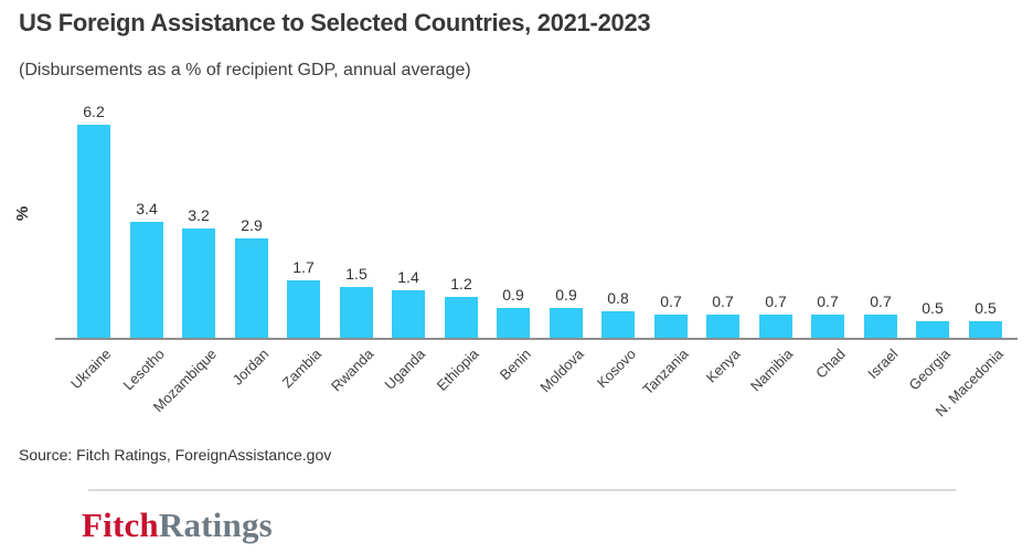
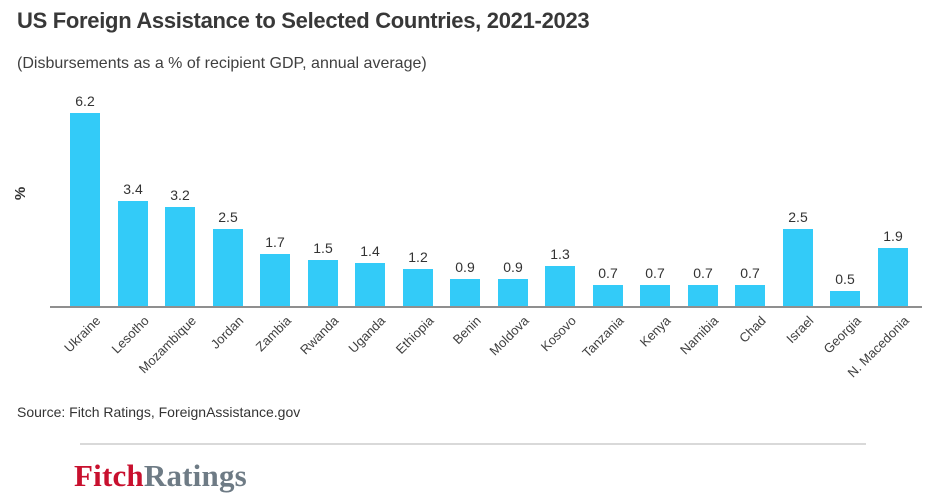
Jordan: 2.9 -> 2.5
Kosovo: 0.8 -> 1.3
Israel: 0.7 -> 2.5
N. Macedonia: 0.5 -> 1.9
